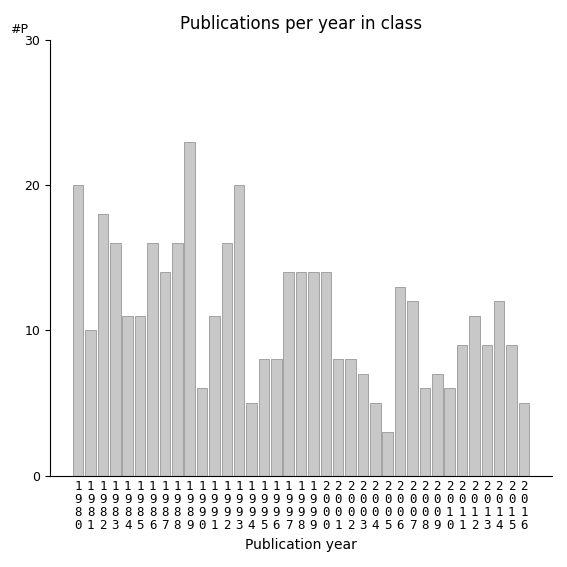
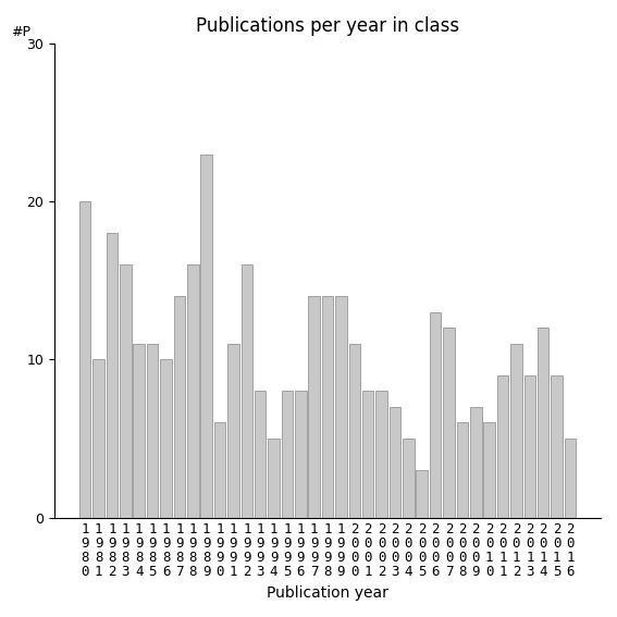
1 9 8 6: 16 -> 10
1 9 9 3: 20 -> 8
2 0 0 0: 14 -> 11
